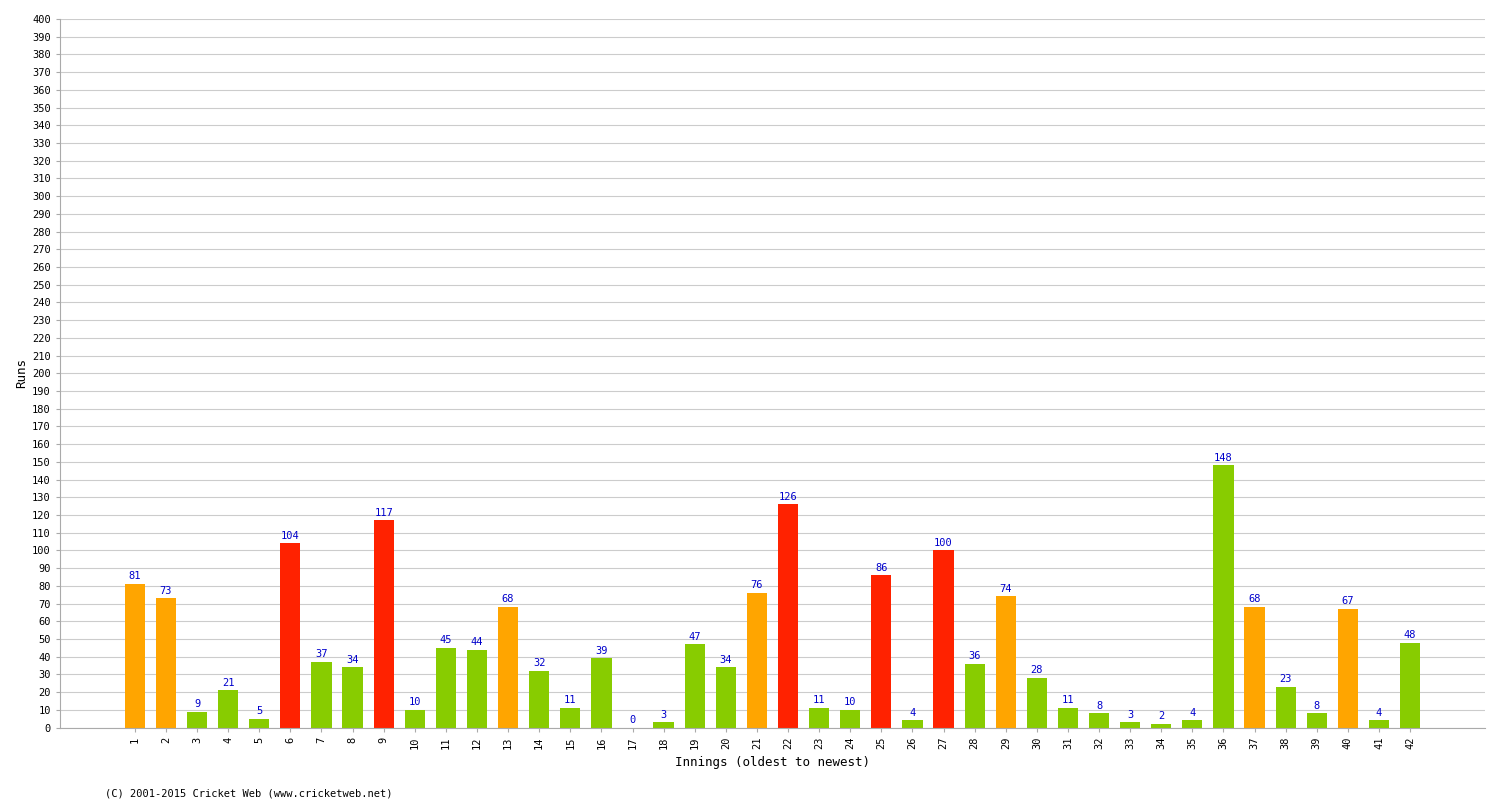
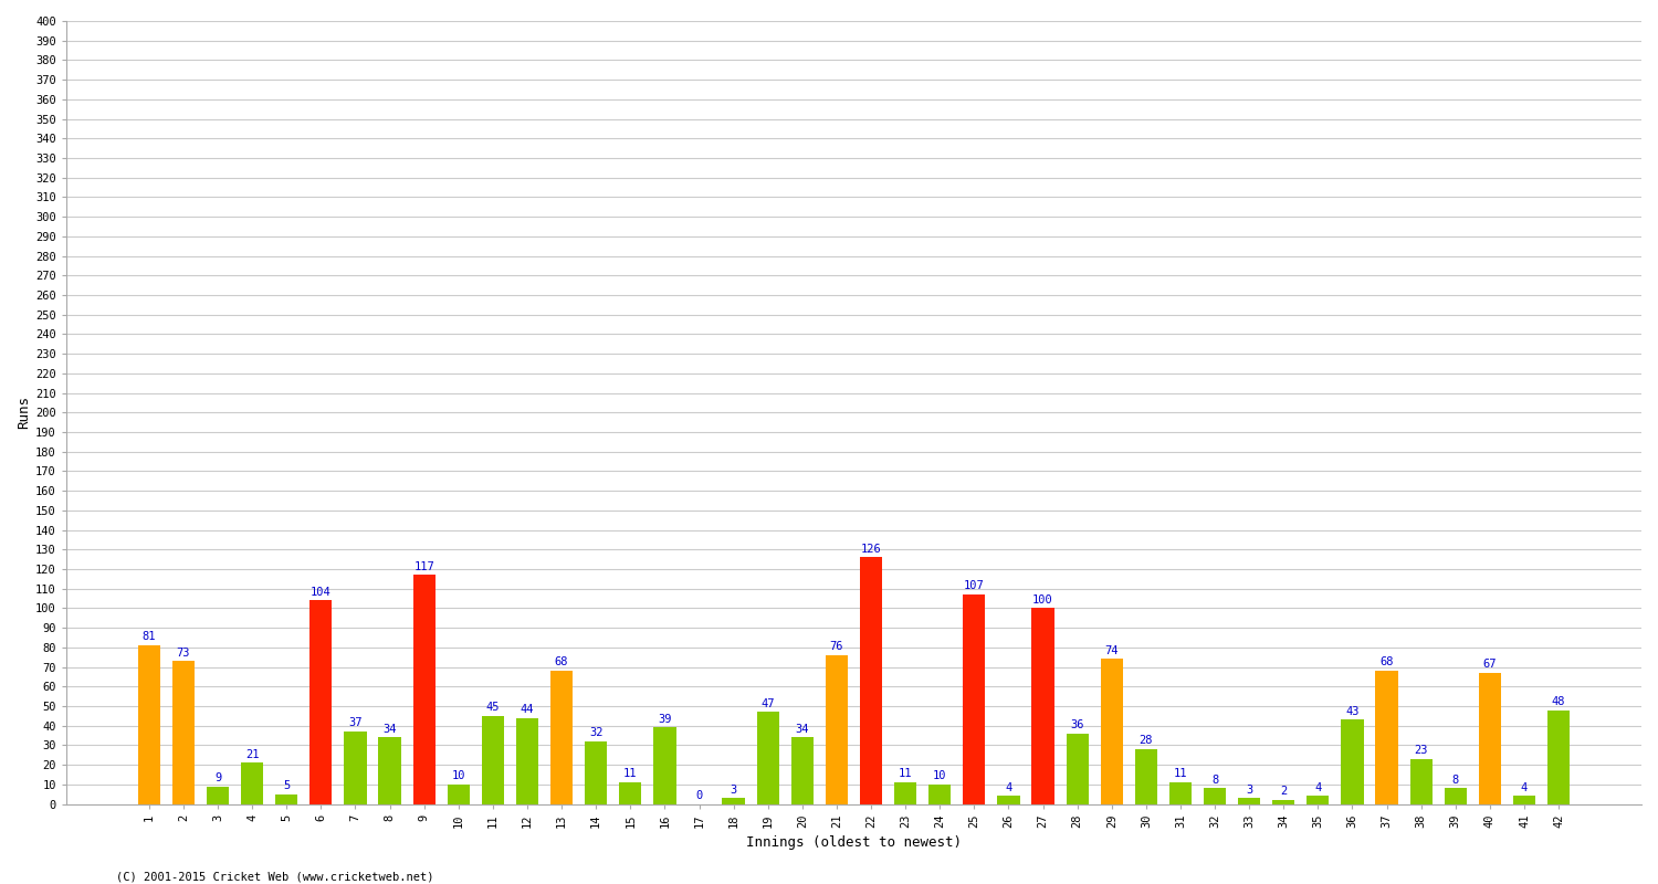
25: 86 -> 107
36: 148 -> 43
